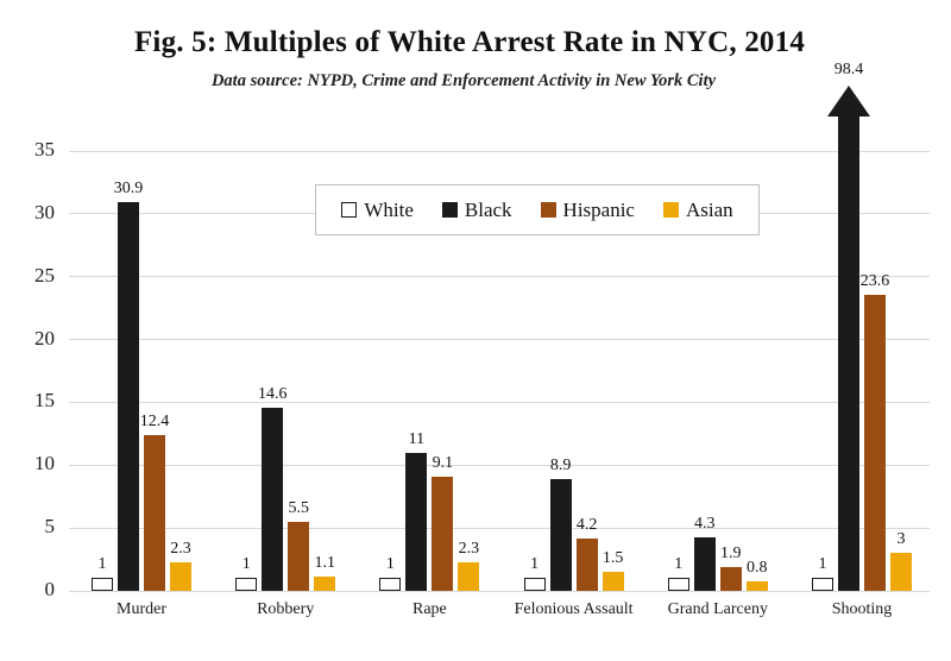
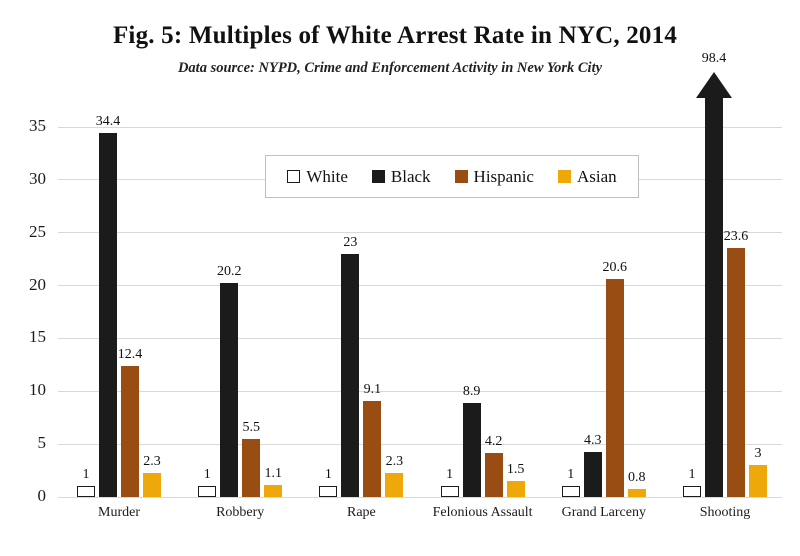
Black/Murder: 30.9 -> 34.4
Black/Robbery: 14.6 -> 20.2
Black/Rape: 11 -> 23
Hispanic/Grand Larceny: 1.9 -> 20.6
